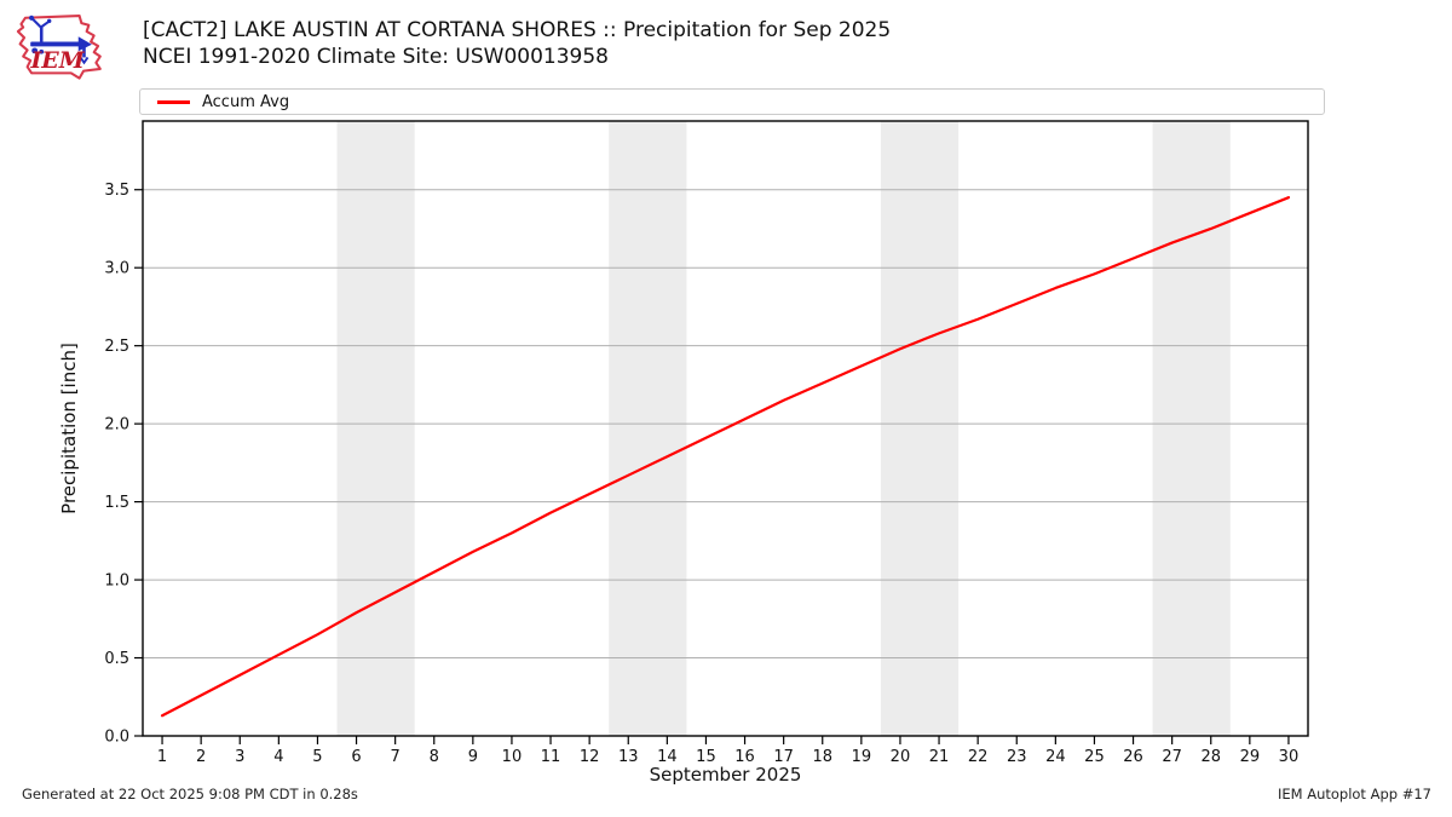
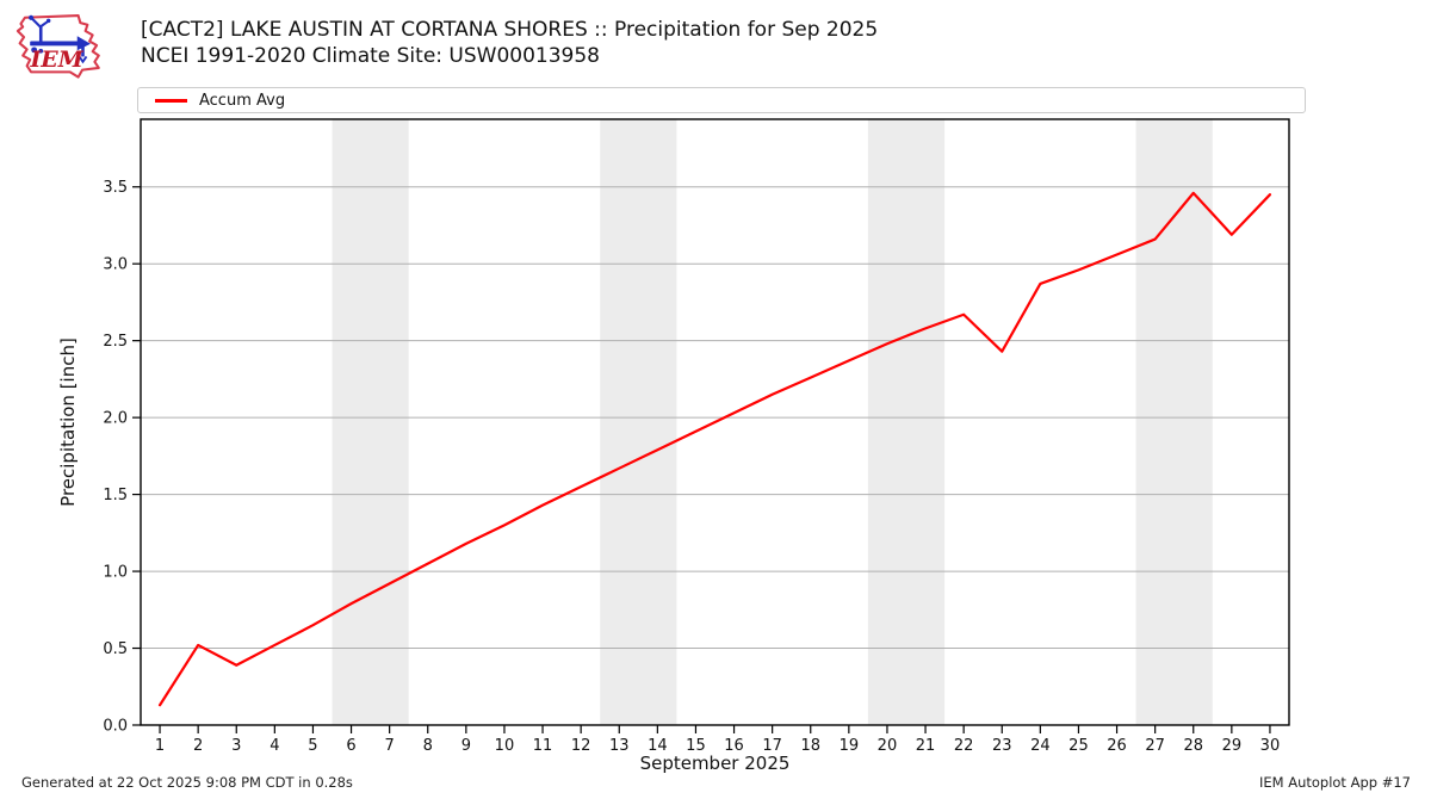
2: 0.26 -> 0.52
23: 2.77 -> 2.43
28: 3.25 -> 3.46
29: 3.35 -> 3.19
